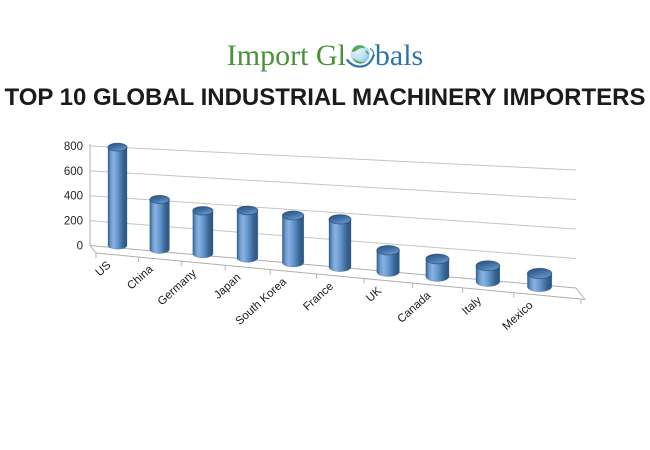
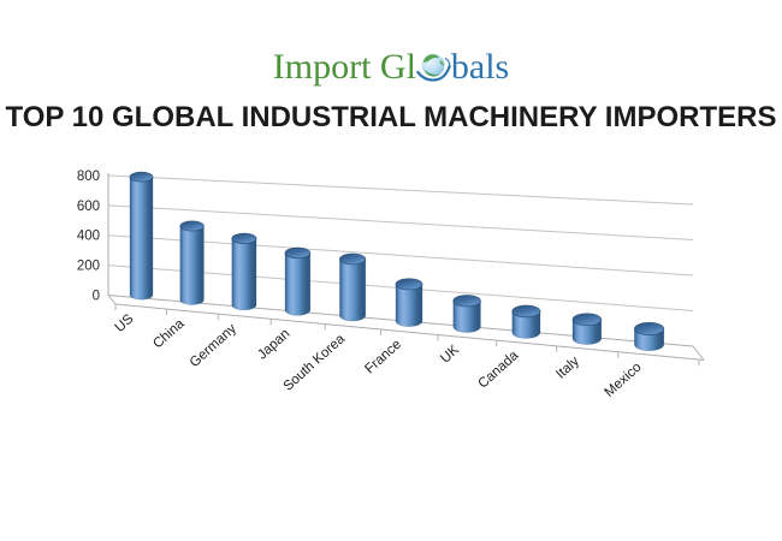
China: 390 -> 480
Germany: 330 -> 420
France: 350 -> 220
